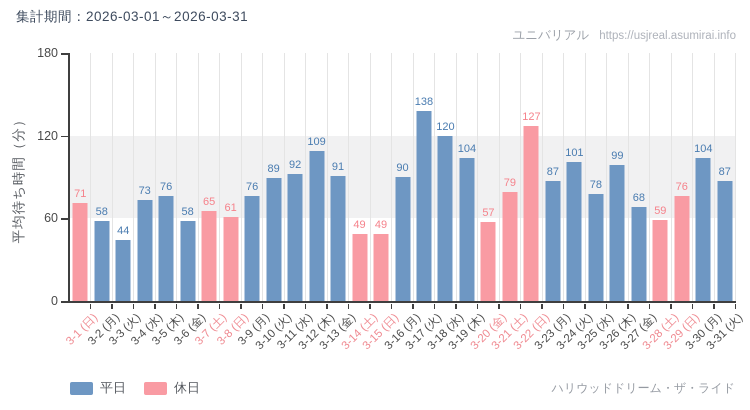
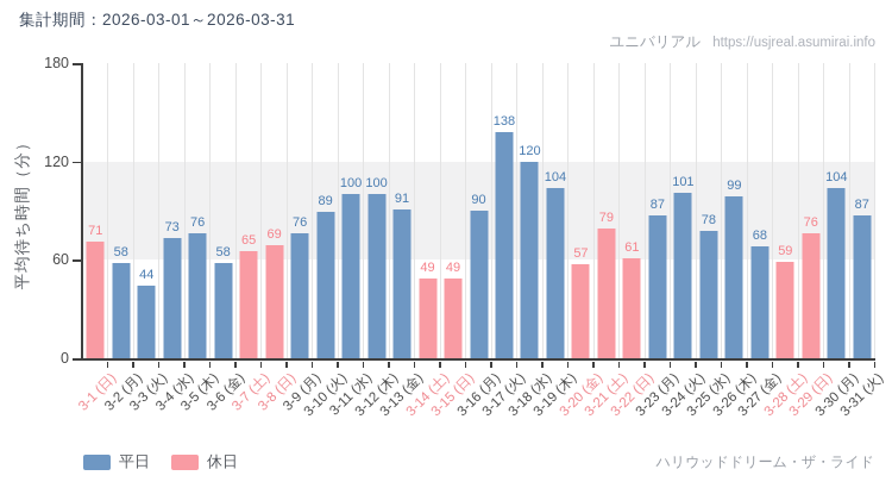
3-8 (日): 61 -> 69
3-11 (水): 92 -> 100
3-12 (木): 109 -> 100
3-22 (日): 127 -> 61
